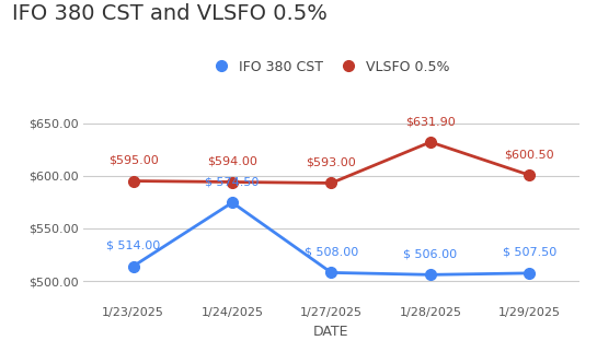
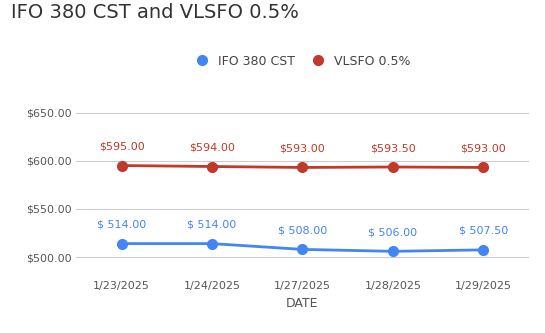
IFO 380 CST/1/24/2025: 574.50 -> 514.00
VLSFO 0.5%/1/28/2025: $631.90 -> $593.50
VLSFO 0.5%/1/29/2025: $600.50 -> $593.00
